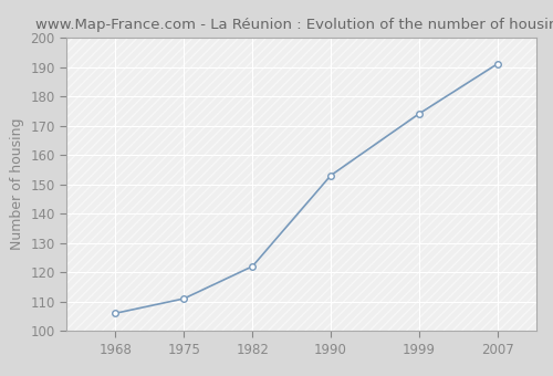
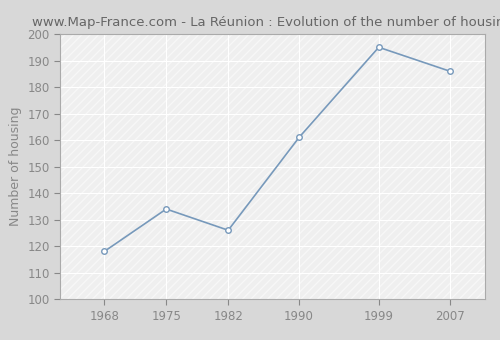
1968: 106 -> 118
1975: 111 -> 134
1982: 122 -> 126
1990: 153 -> 161
1999: 174 -> 195
2007: 191 -> 186
